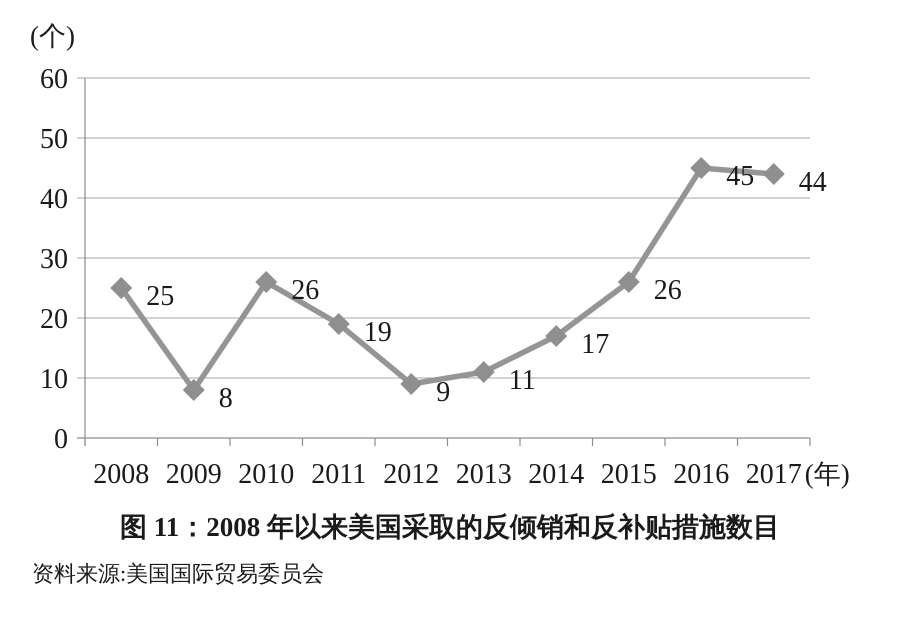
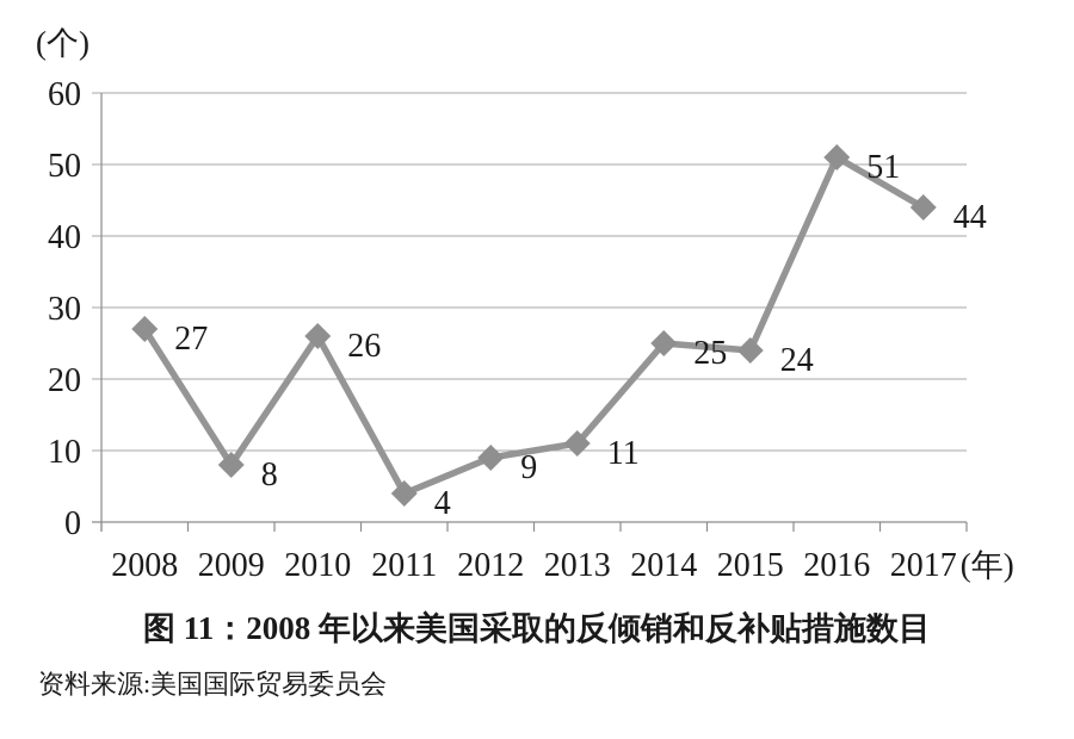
2008: 25 -> 27
2011: 19 -> 4
2014: 17 -> 25
2015: 26 -> 24
2016: 45 -> 51
